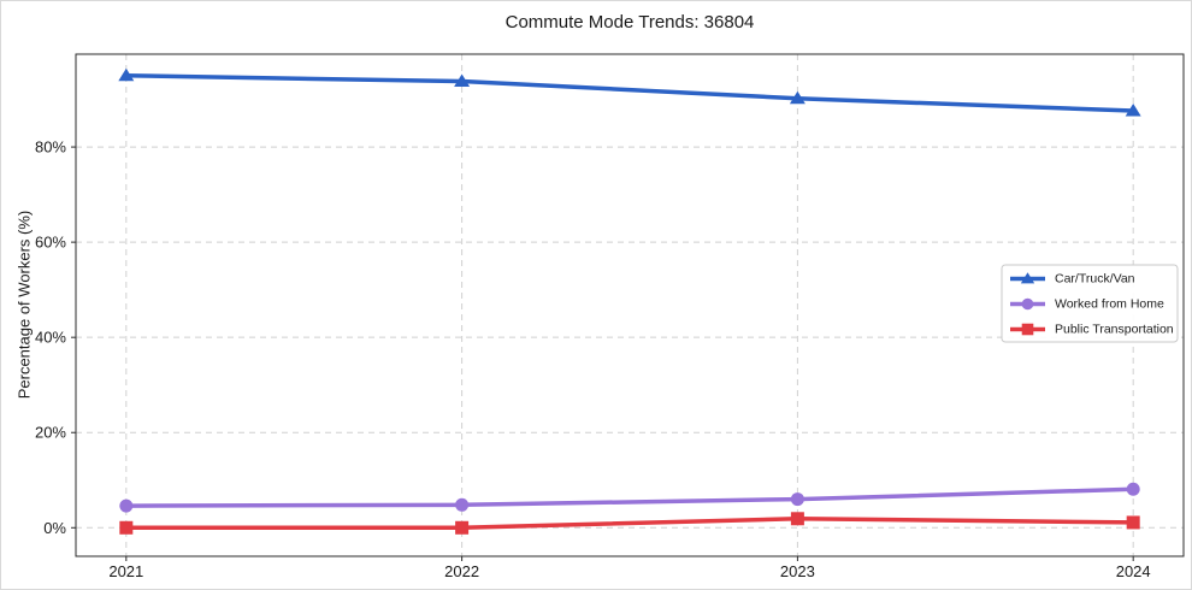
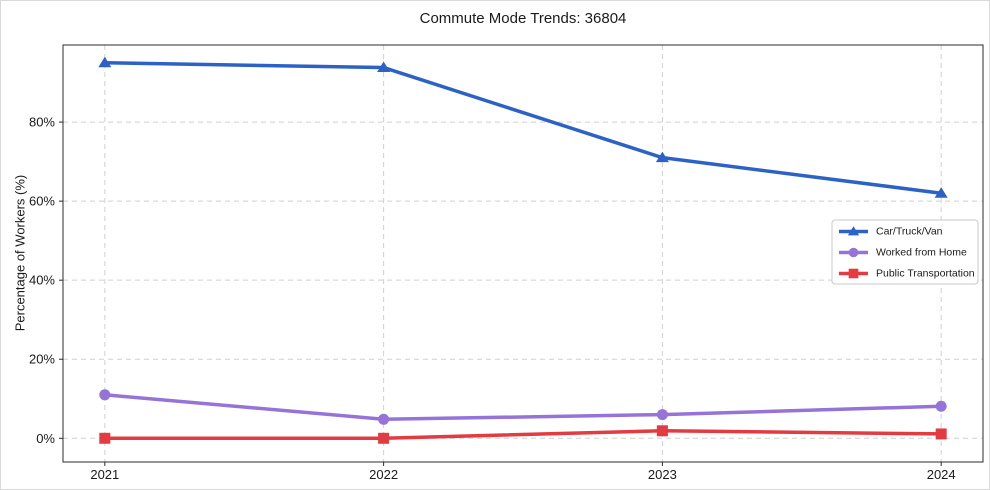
Worked from Home/2021: 5% -> 11%
Car/Truck/Van/2023: 90% -> 71%
Car/Truck/Van/2024: 88% -> 62%
